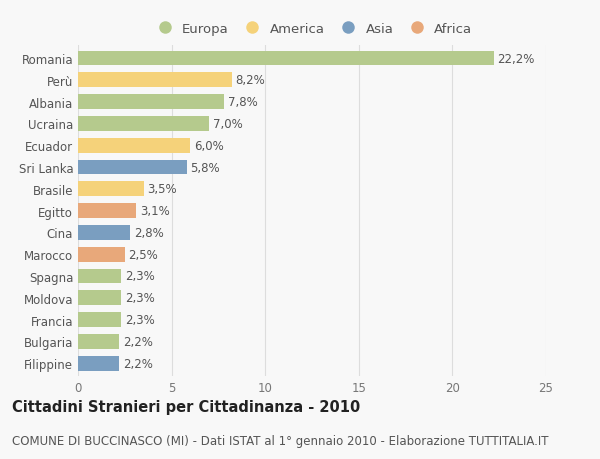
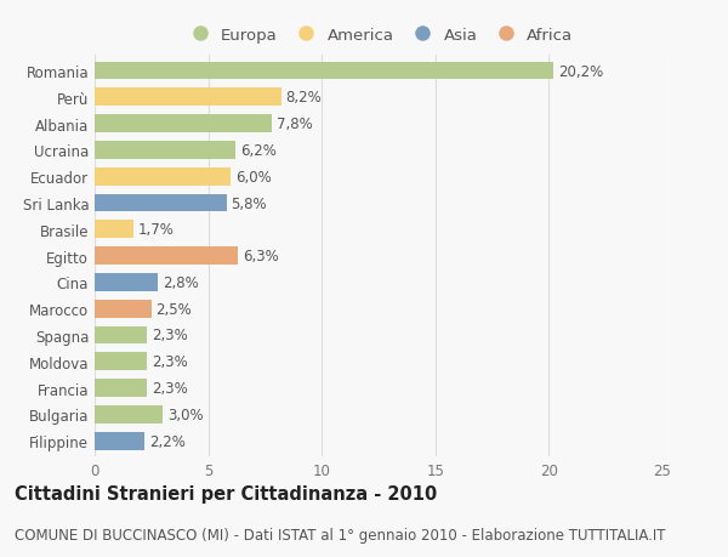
Romania: 22,2% -> 20,2%
Ucraina: 7,0% -> 6,2%
Brasile: 3,5% -> 1,7%
Egitto: 3,1% -> 6,3%
Bulgaria: 2,2% -> 3,0%
